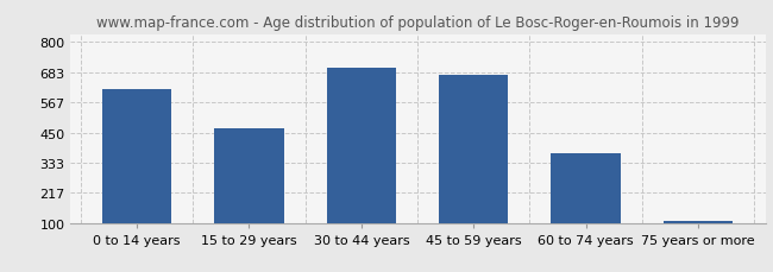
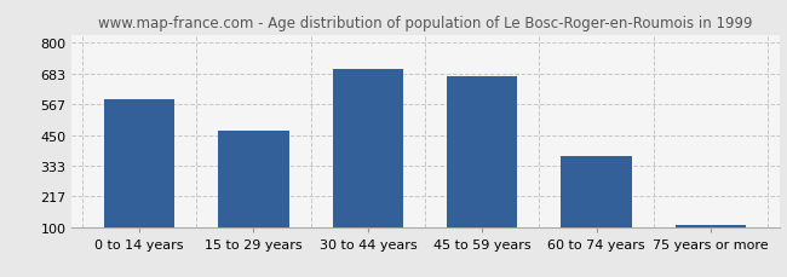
0 to 14 years: 617 -> 585
